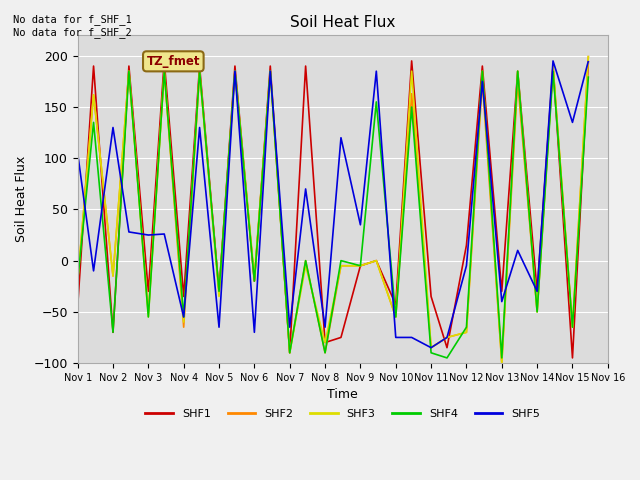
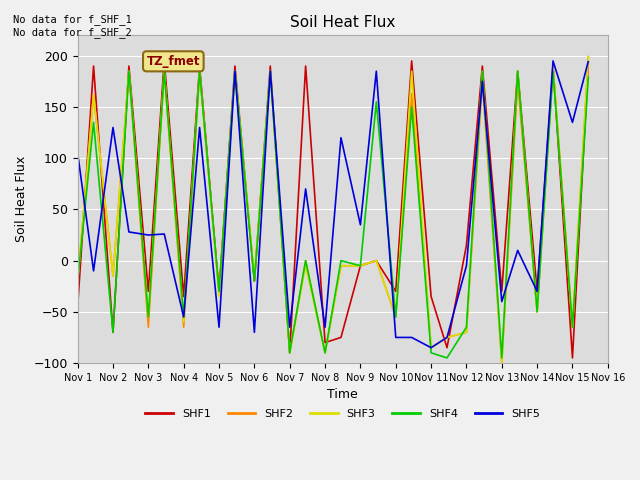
SHF2/Nov 3: -51 -> -65
SHF3/Nov 8: -80 -> -90
SHF1/Nov 10: -43 -> -30
